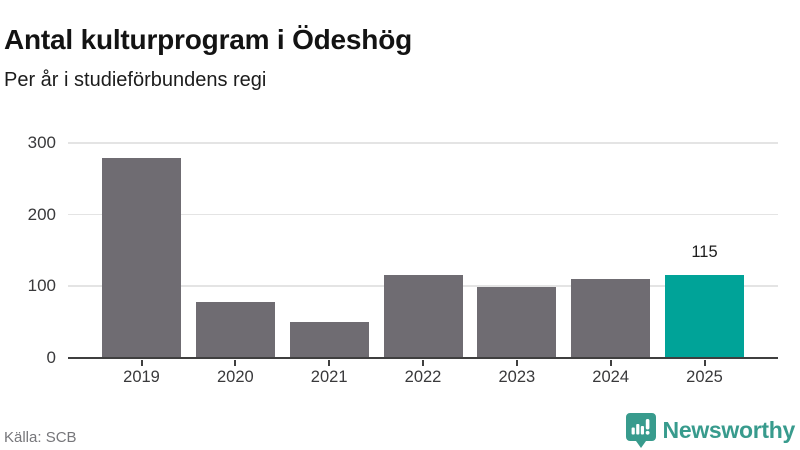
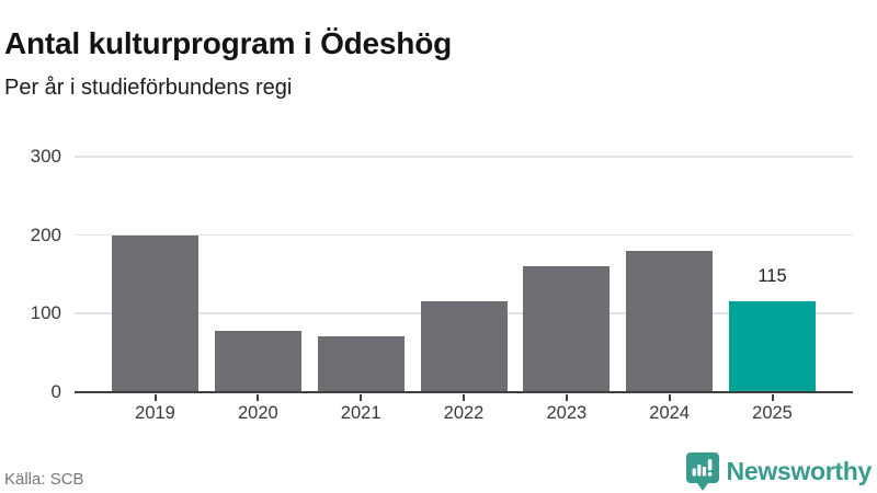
2019: 280 -> 200
2021: 50 -> 70
2023: 100 -> 160
2024: 110 -> 180
